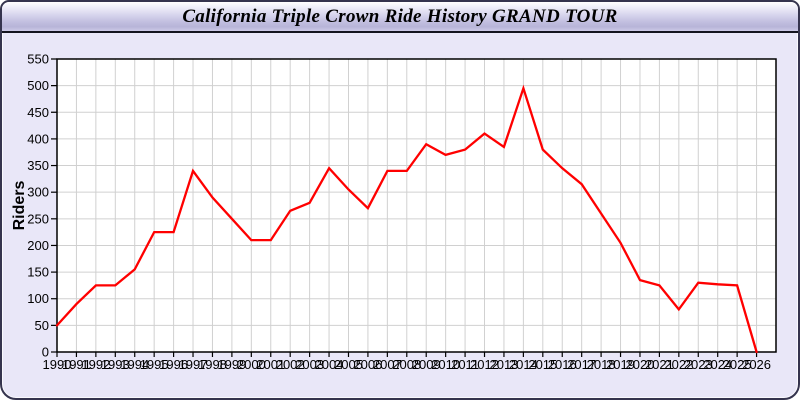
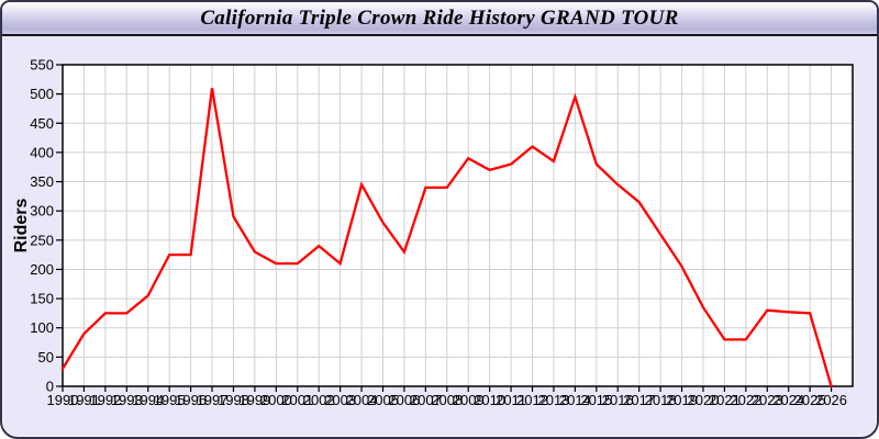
1990: 50 -> 30
1997: 340 -> 510
1999: 250 -> 230
2002: 260 -> 240
2003: 280 -> 210
2005: 300 -> 280
2006: 270 -> 230
2021: 120 -> 80
